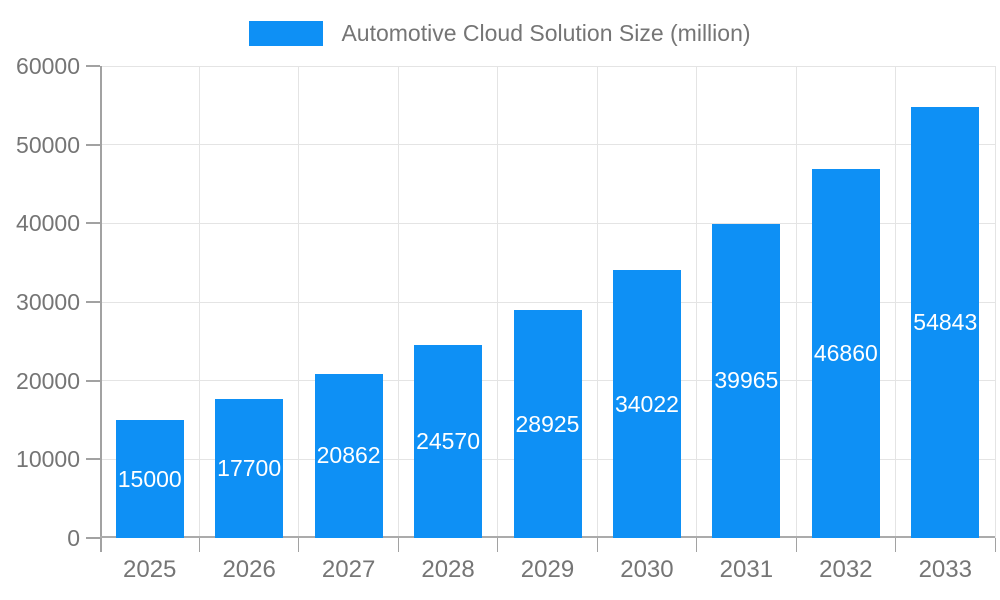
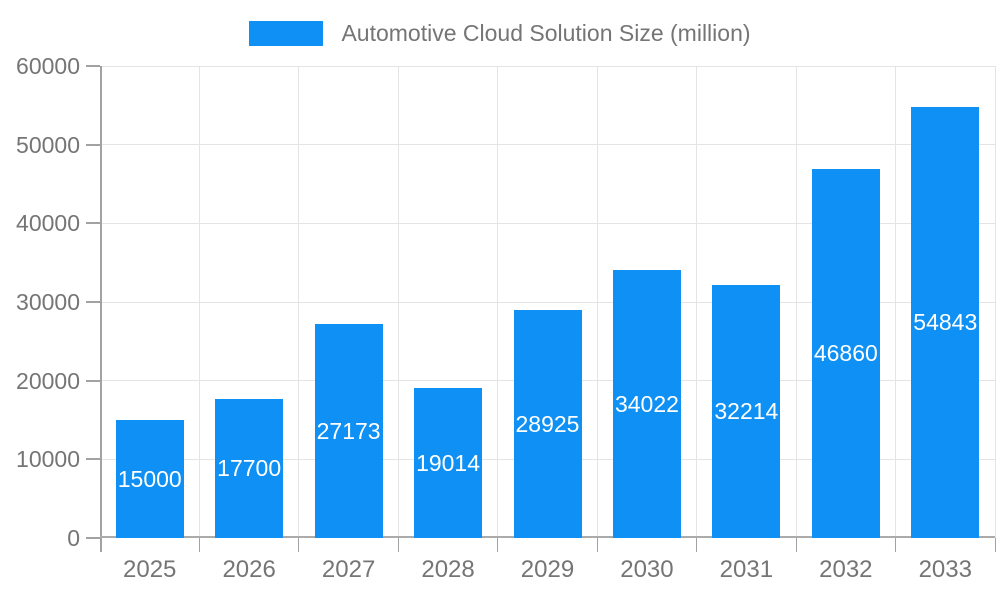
2027: 20862 -> 27173
2028: 24570 -> 19014
2031: 39965 -> 32214
